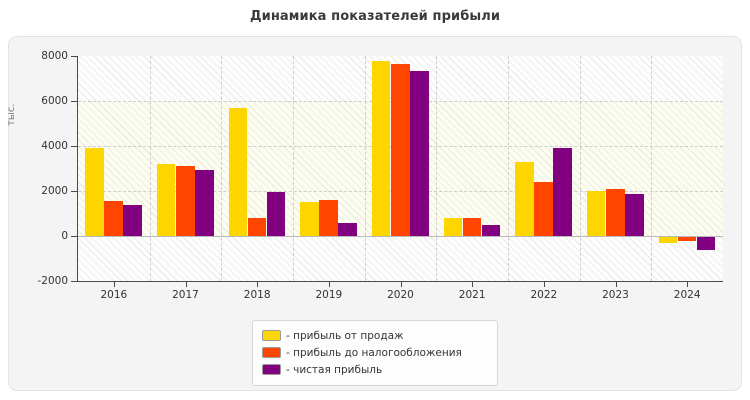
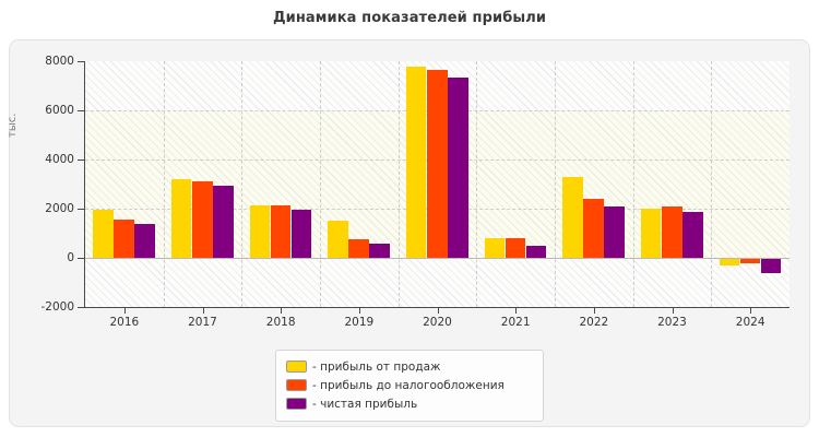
- прибыль от продаж/2016: 3900 -> 2000
- прибыль от продаж/2018: 5700 -> 2200
- прибыль до налогообложения/2018: 800 -> 2200
- прибыль до налогообложения/2019: 1600 -> 800
- чистая прибыль/2022: 3900 -> 2100
